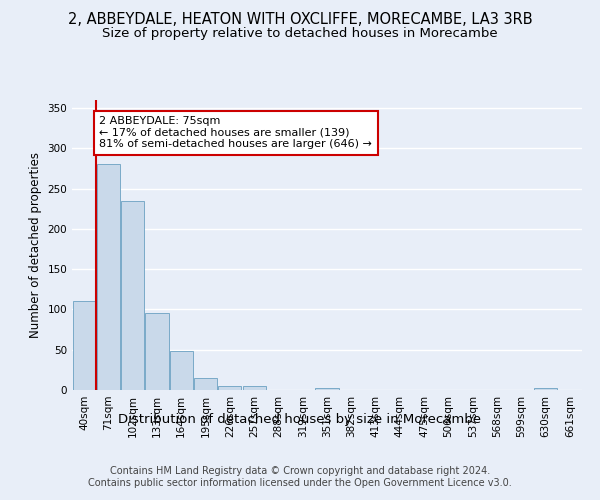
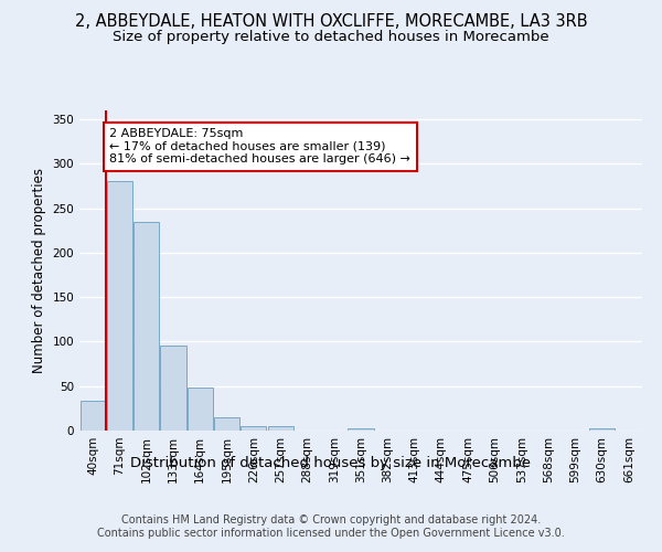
40sqm: 110 -> 34
